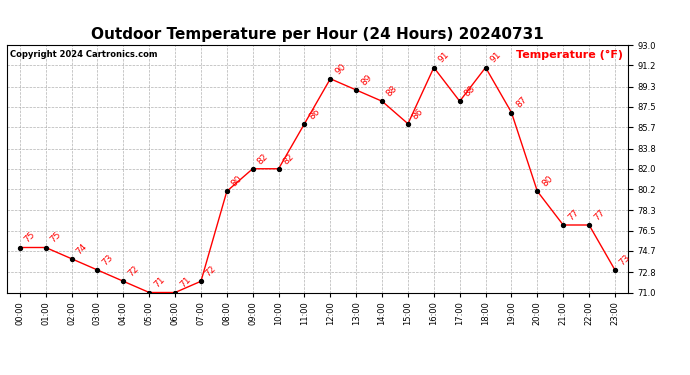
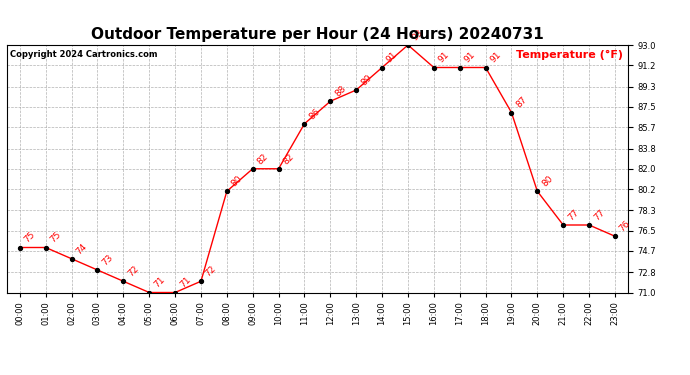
12:00: 90 -> 88
14:00: 88 -> 91
15:00: 86 -> 93
17:00: 88 -> 91
23:00: 73 -> 76
